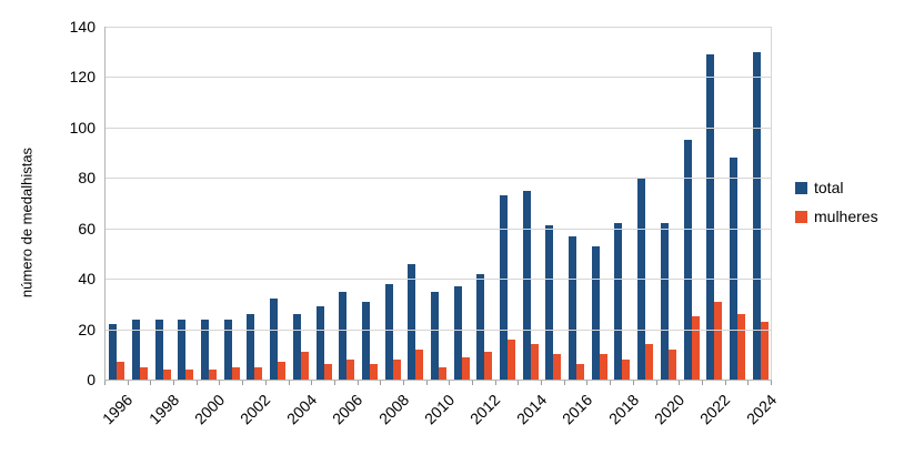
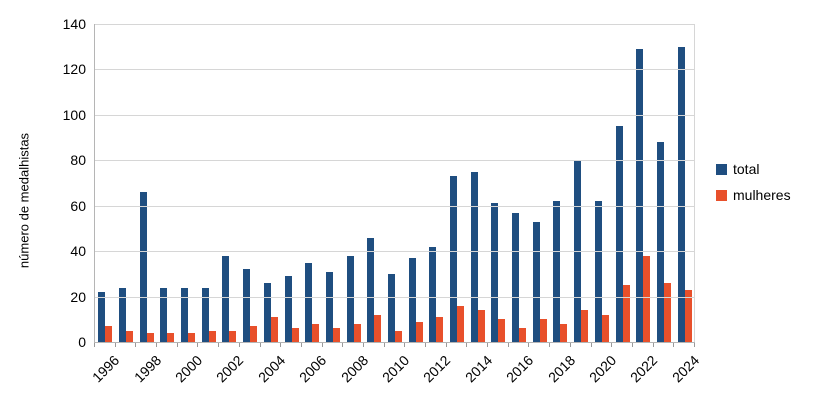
total/1998: 24 -> 66
total/2002: 26 -> 38
total/2010: 35 -> 30
mulheres/2022: 31 -> 38
